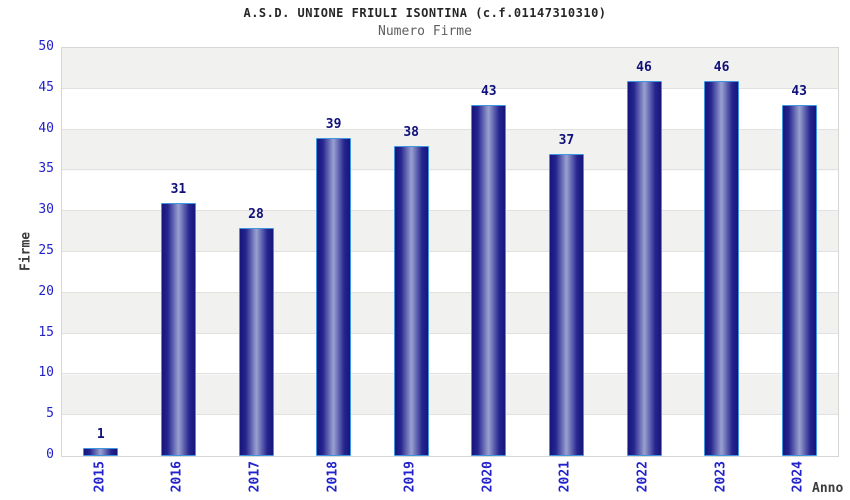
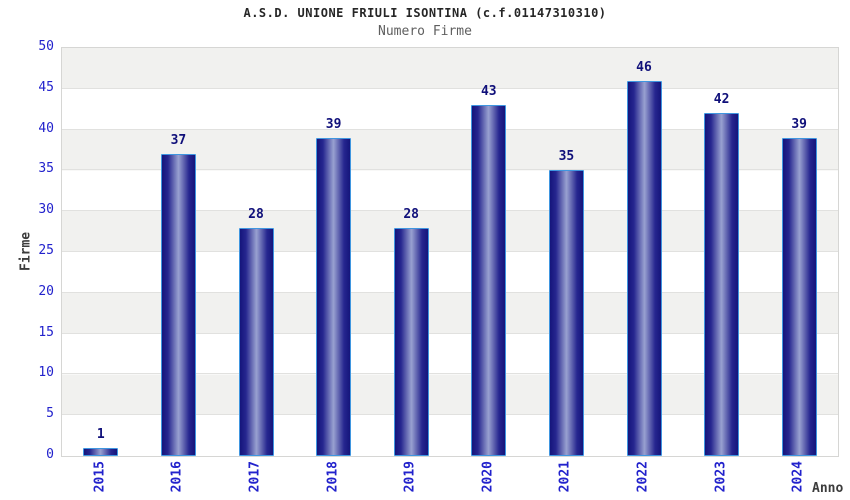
2016: 31 -> 37
2019: 38 -> 28
2021: 37 -> 35
2023: 46 -> 42
2024: 43 -> 39
